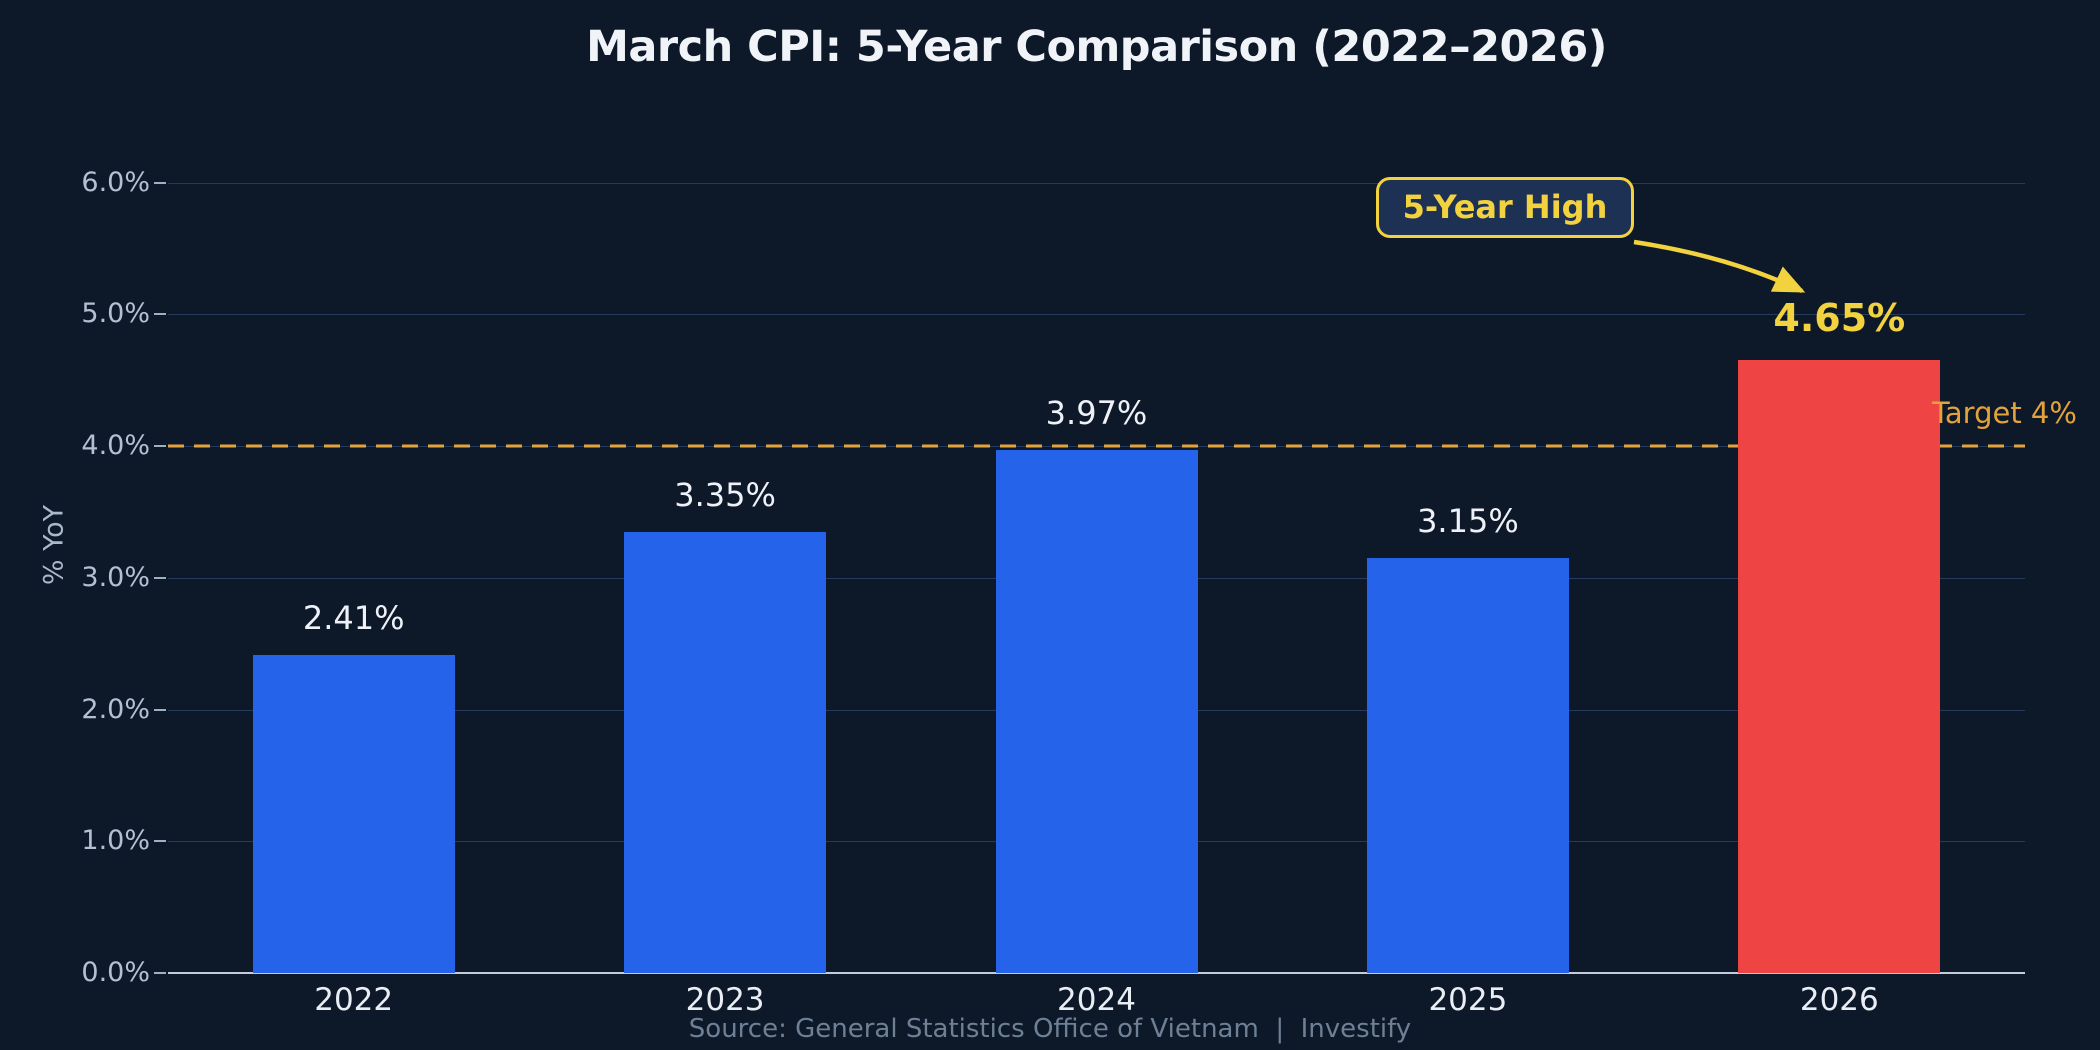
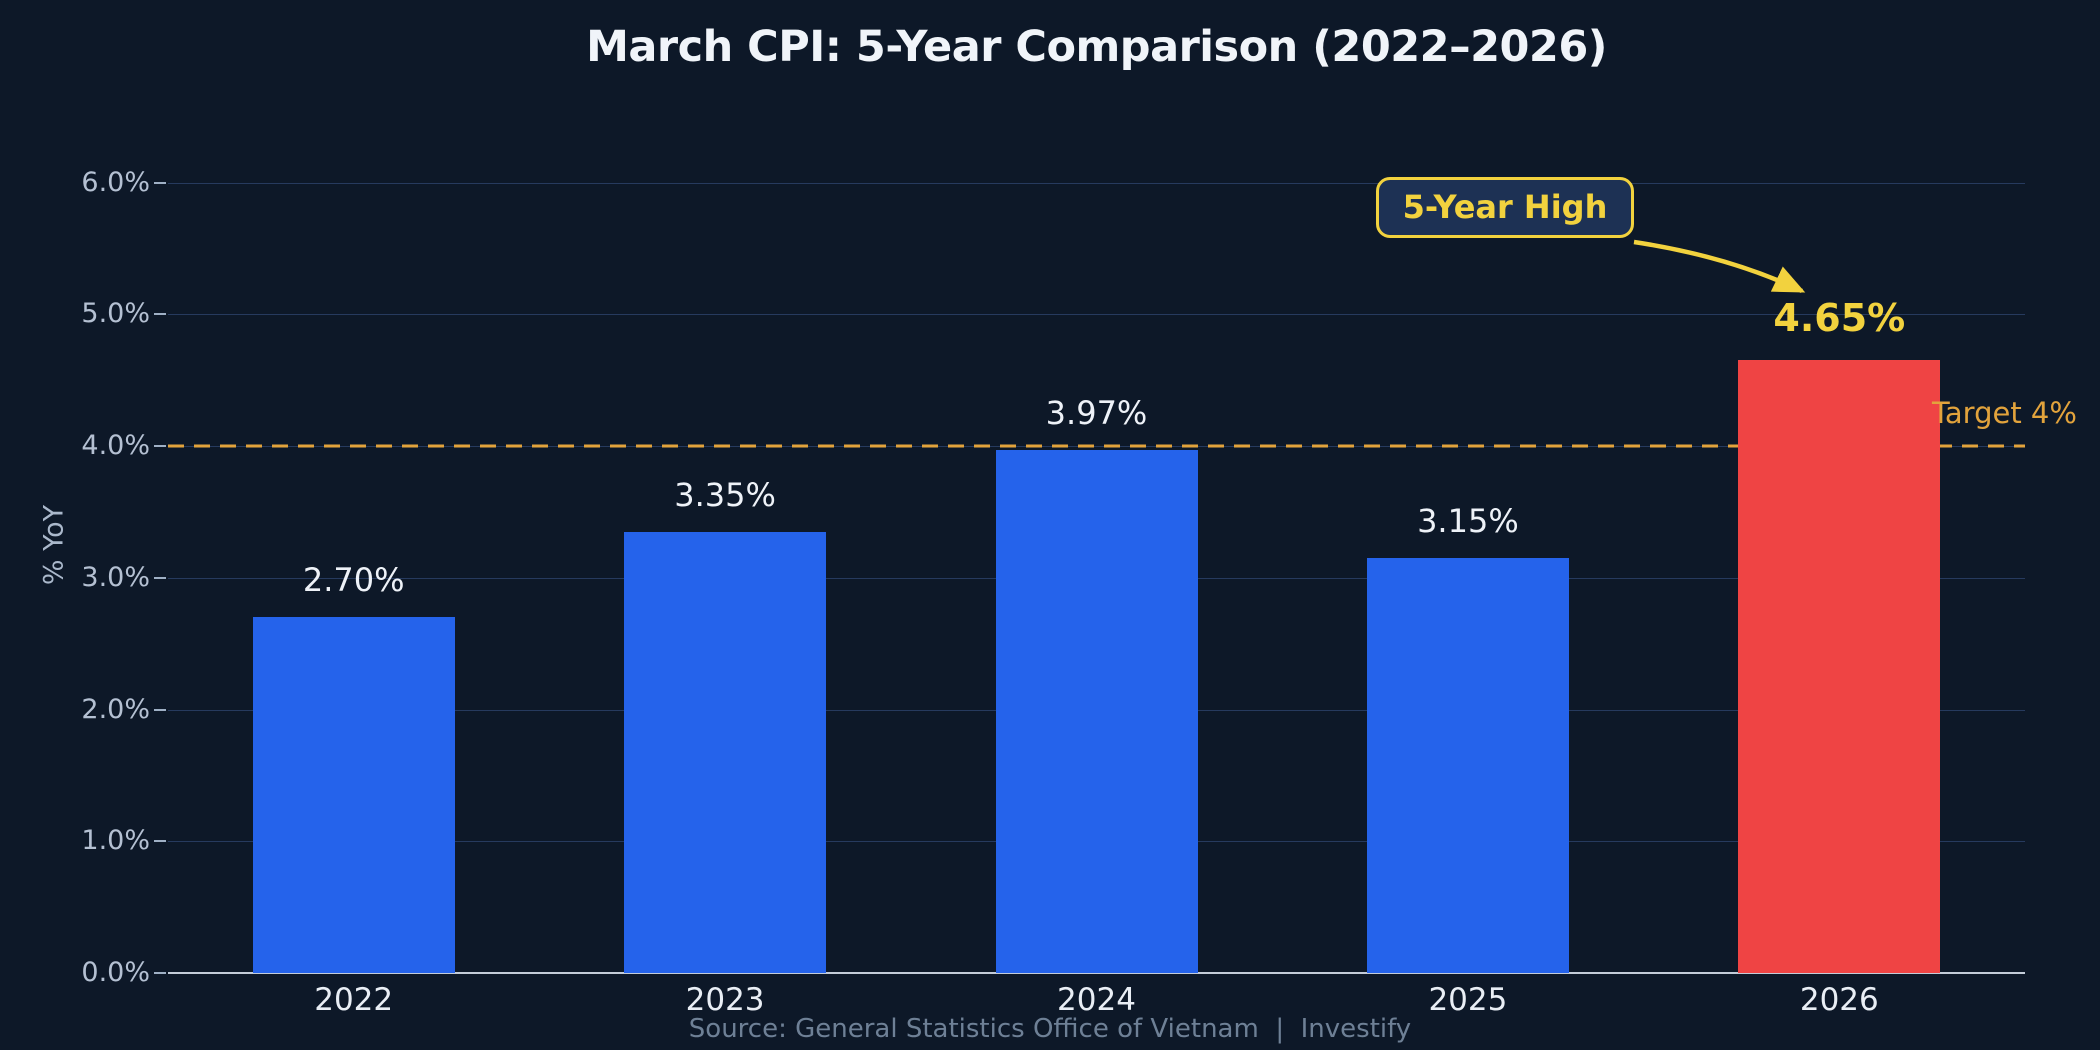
2022: 2.41% -> 2.70%
